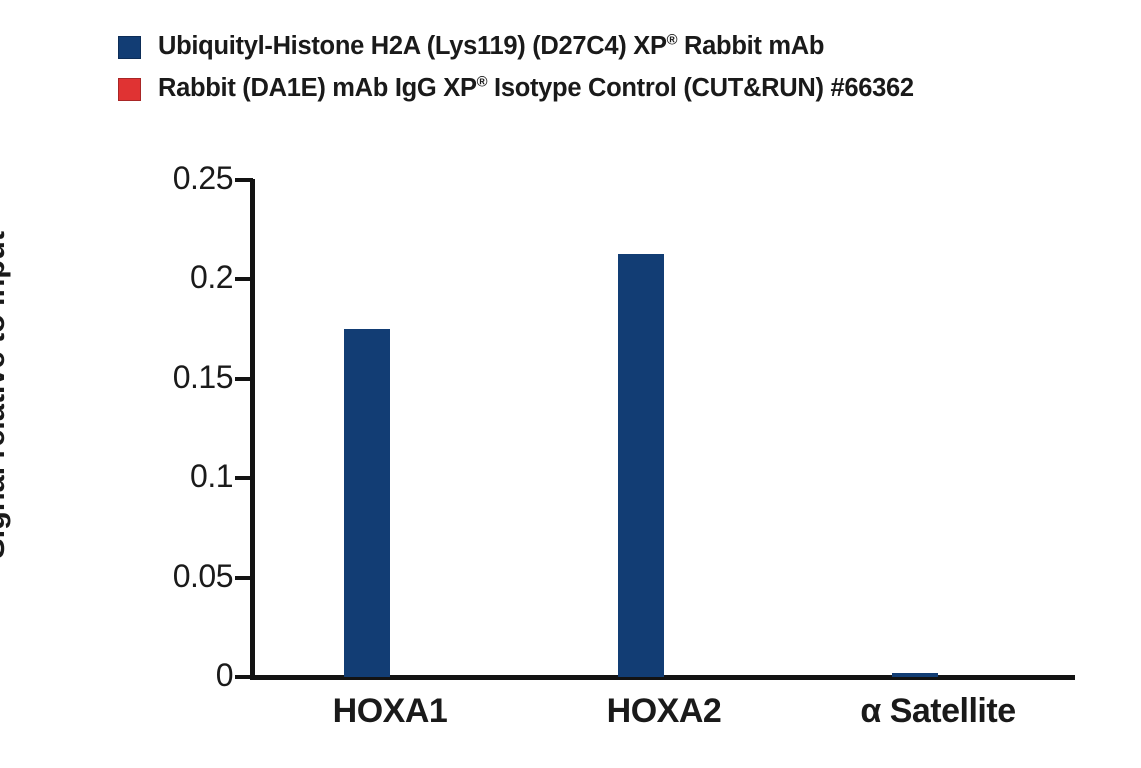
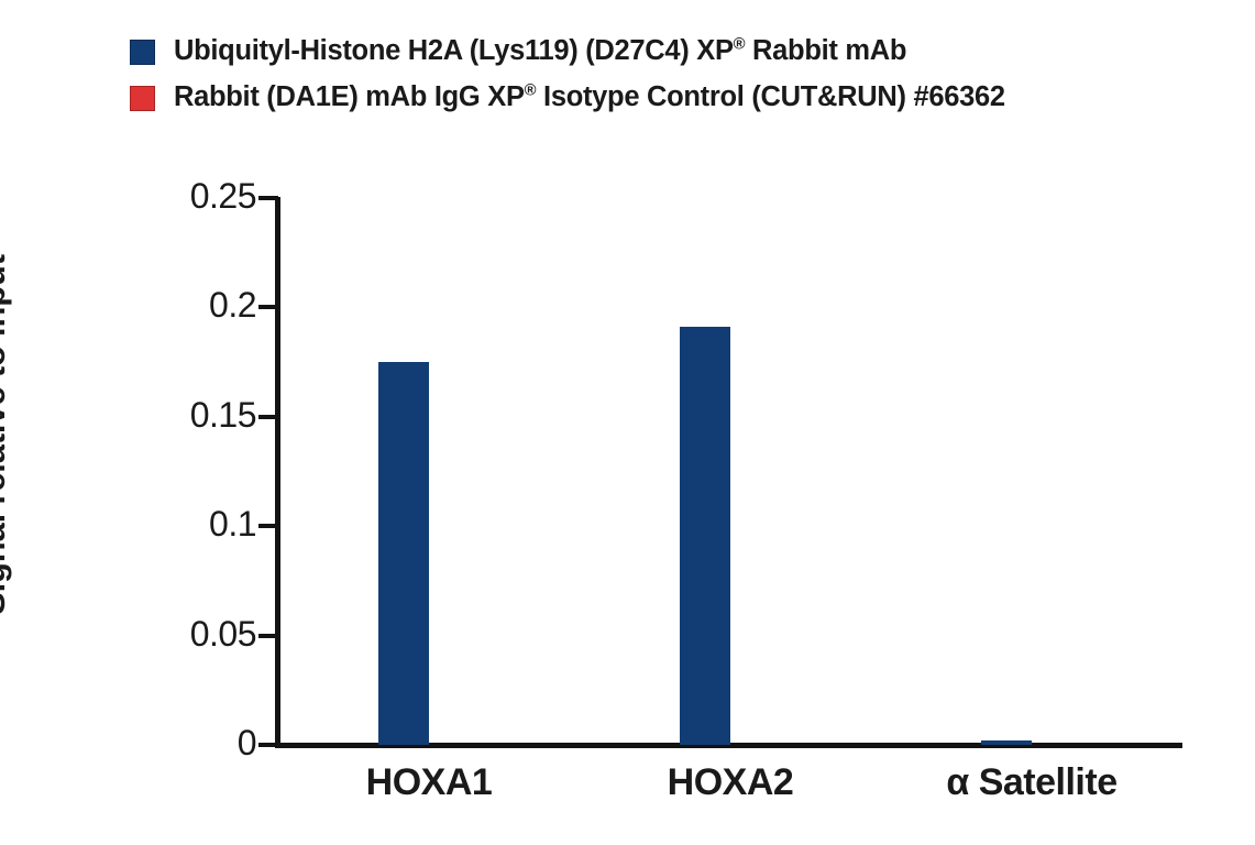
Ubiquityl-Histone H2A (Lys119) (D27C4) XP® Rabbit mAb/HOXA2: 0.213 -> 0.191
